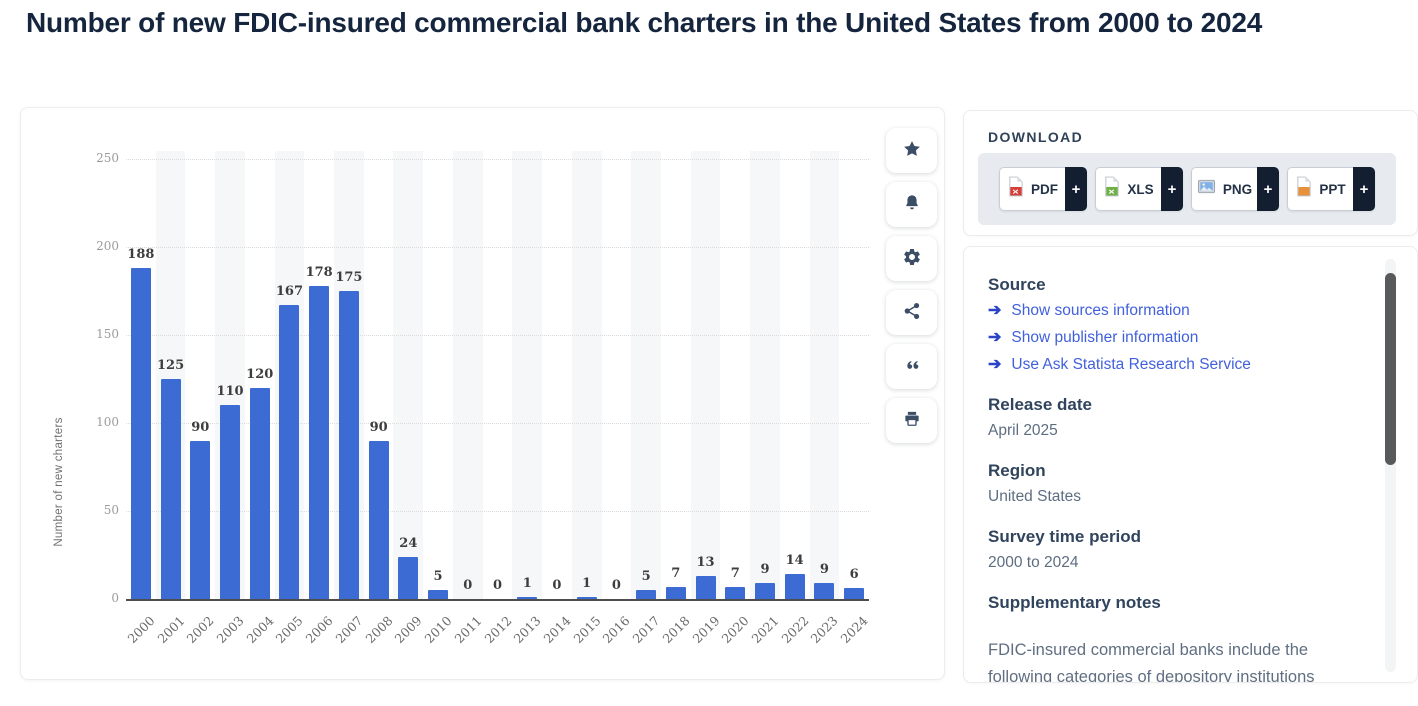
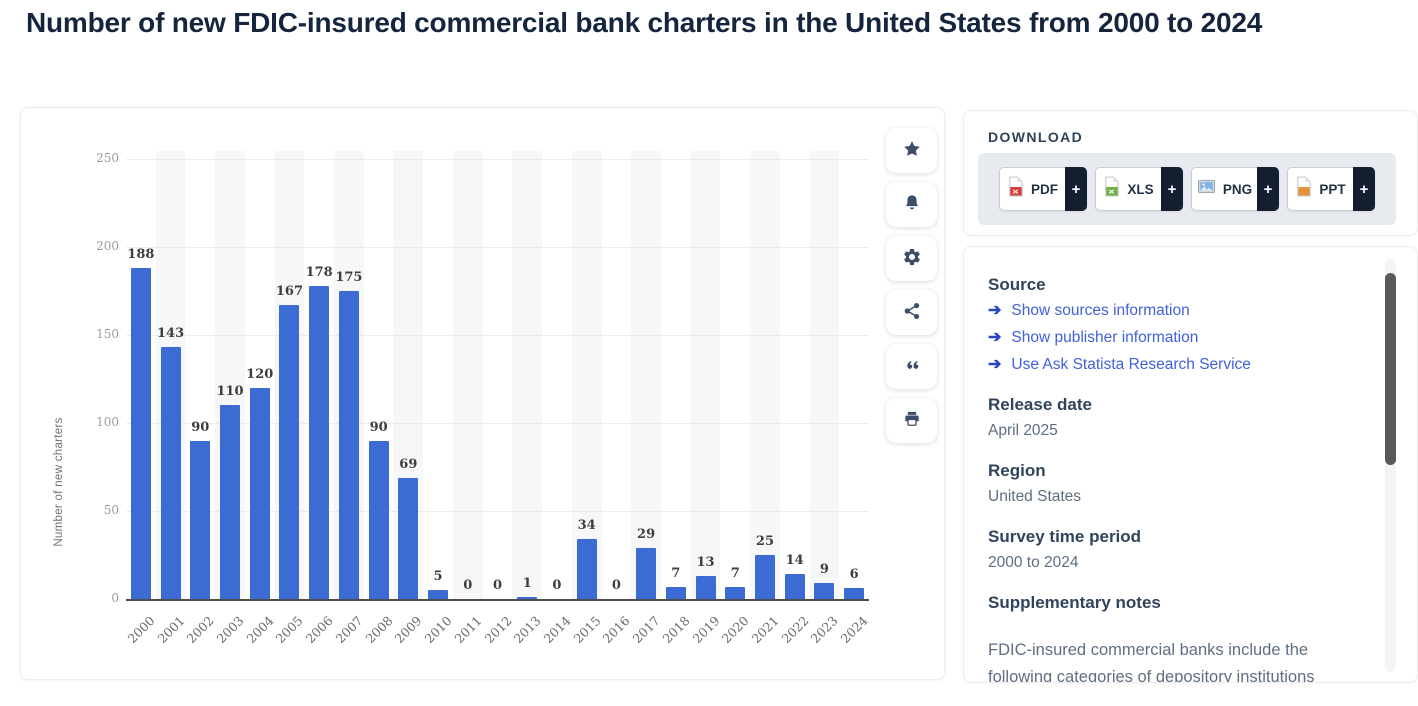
2001: 125 -> 143
2009: 24 -> 69
2015: 1 -> 34
2017: 5 -> 29
2021: 9 -> 25
